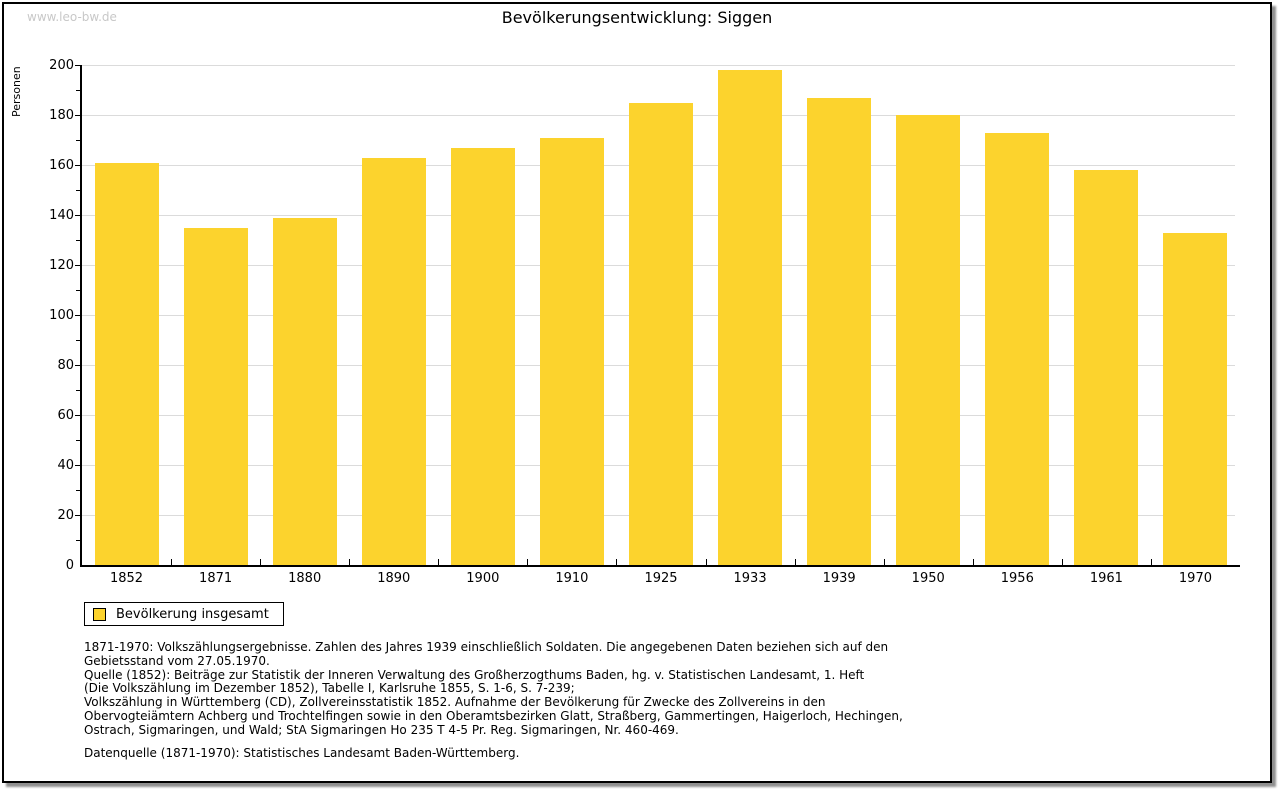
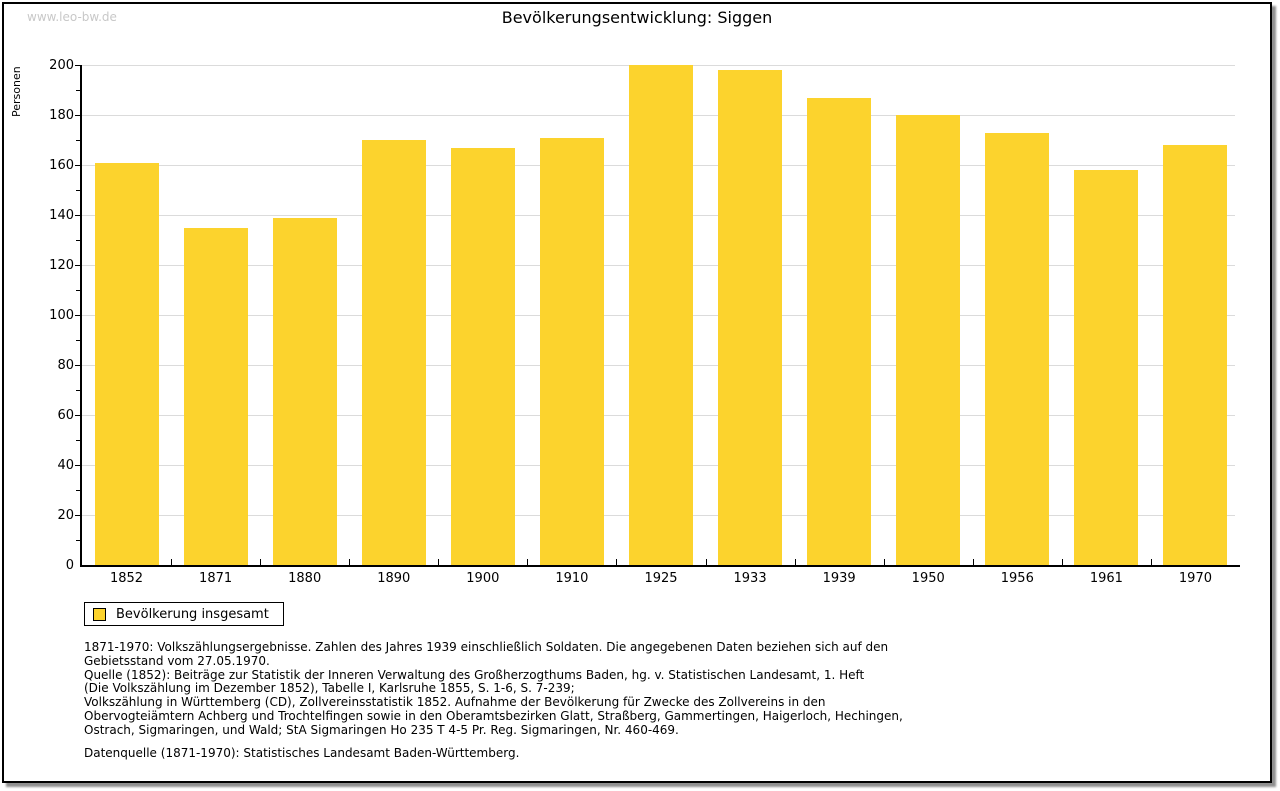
1890: 163 -> 170
1925: 185 -> 200
1970: 133 -> 168
